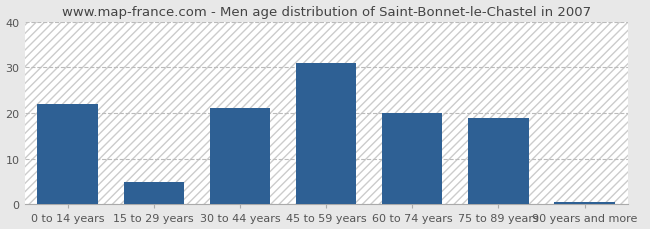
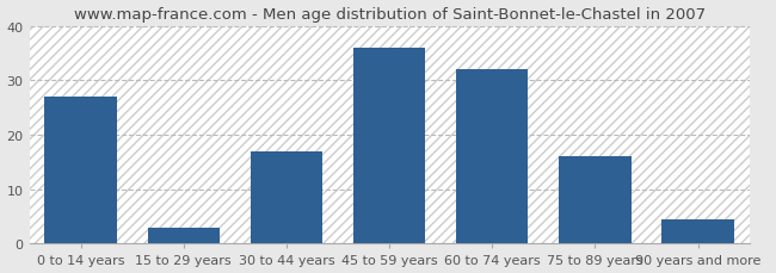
0 to 14 years: 22.0 -> 27.0
15 to 29 years: 5.0 -> 3.0
30 to 44 years: 21.0 -> 17.0
45 to 59 years: 31.0 -> 36.0
60 to 74 years: 20.0 -> 32.0
75 to 89 years: 19.0 -> 16.0
90 years and more: 0.5 -> 4.5
